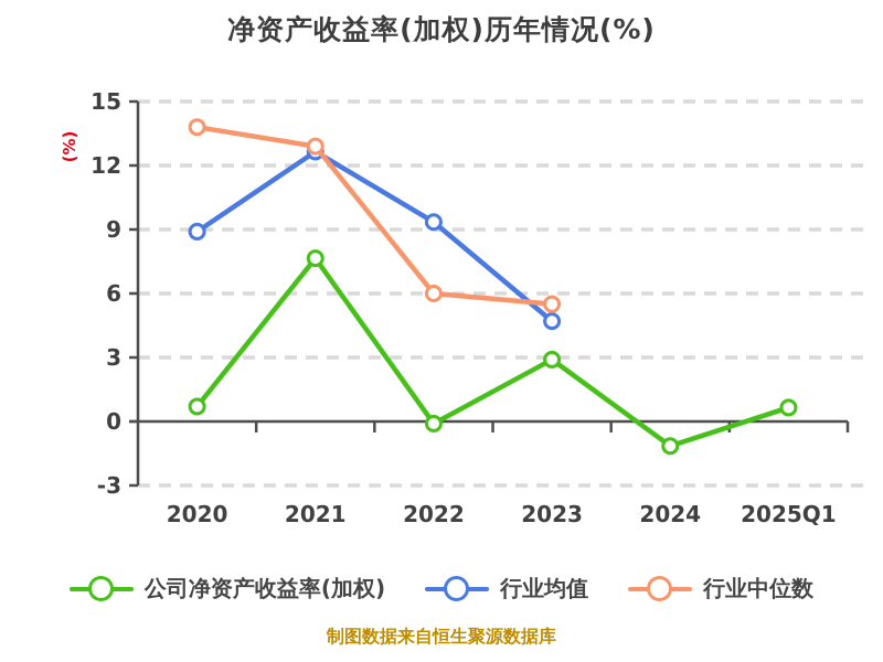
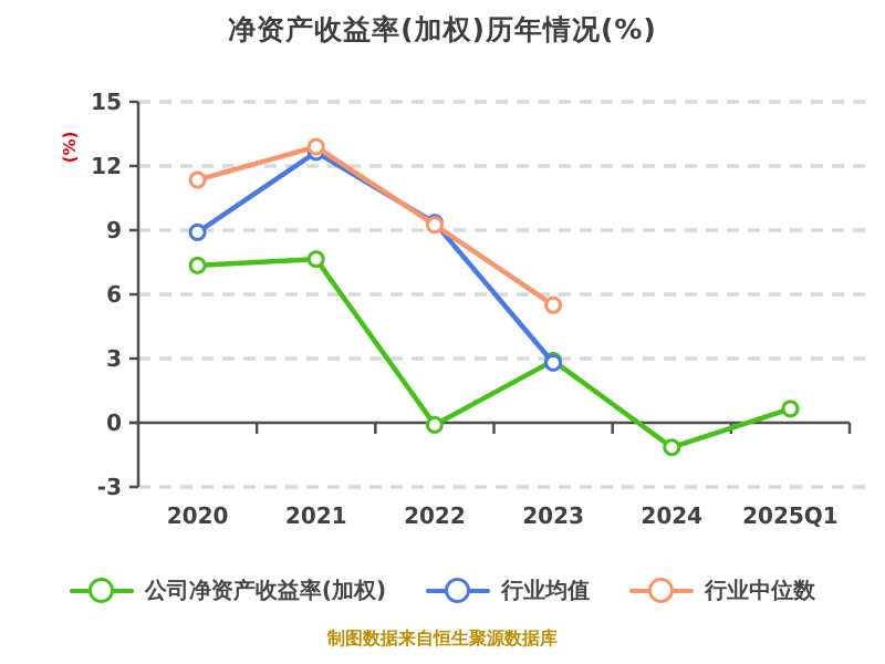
公司净资产收益率(加权)/2020: 0.7 -> 7.3
行业中位数/2020: 13.8 -> 11.3
行业中位数/2022: 6.0 -> 9.2
行业均值/2023: 4.7 -> 2.8
